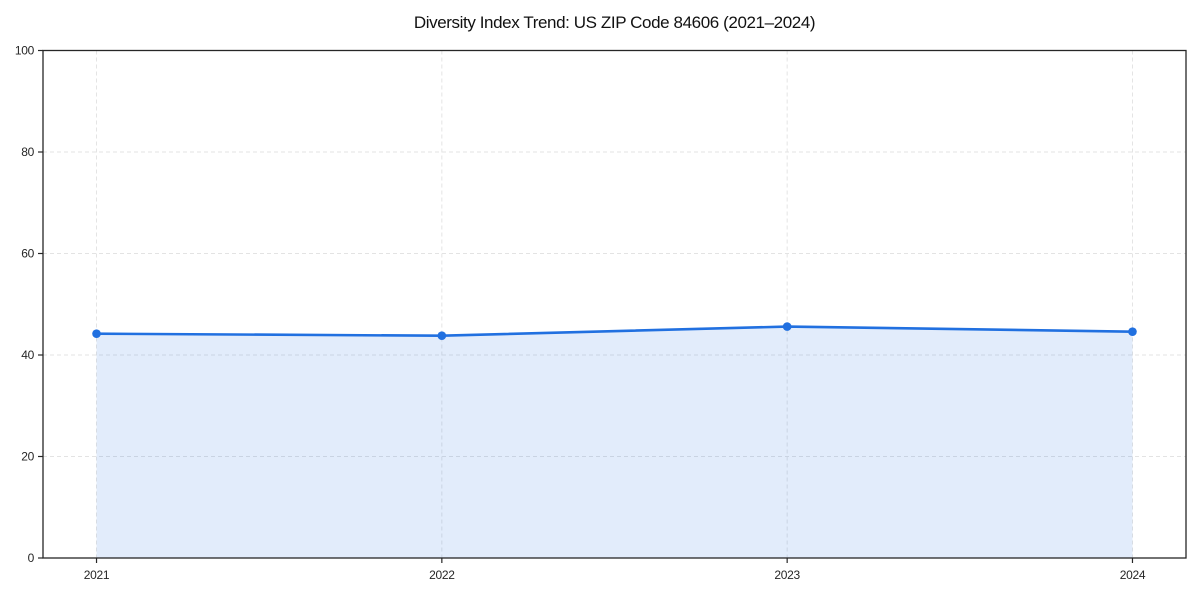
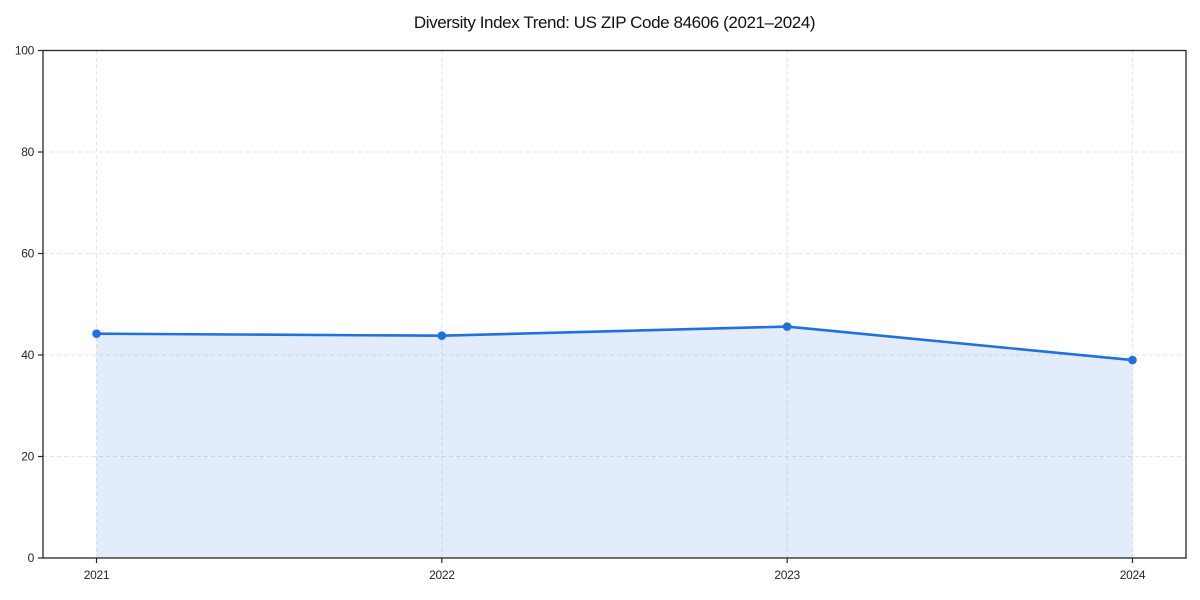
2024: 45 -> 39
